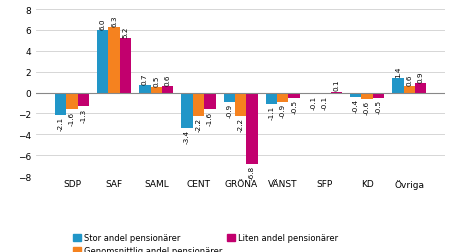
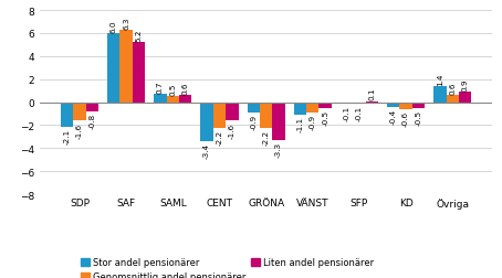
Liten andel pensionärer/SDP: -1.3 -> -0.8
Liten andel pensionärer/GRÖNA: -6.8 -> -3.3
